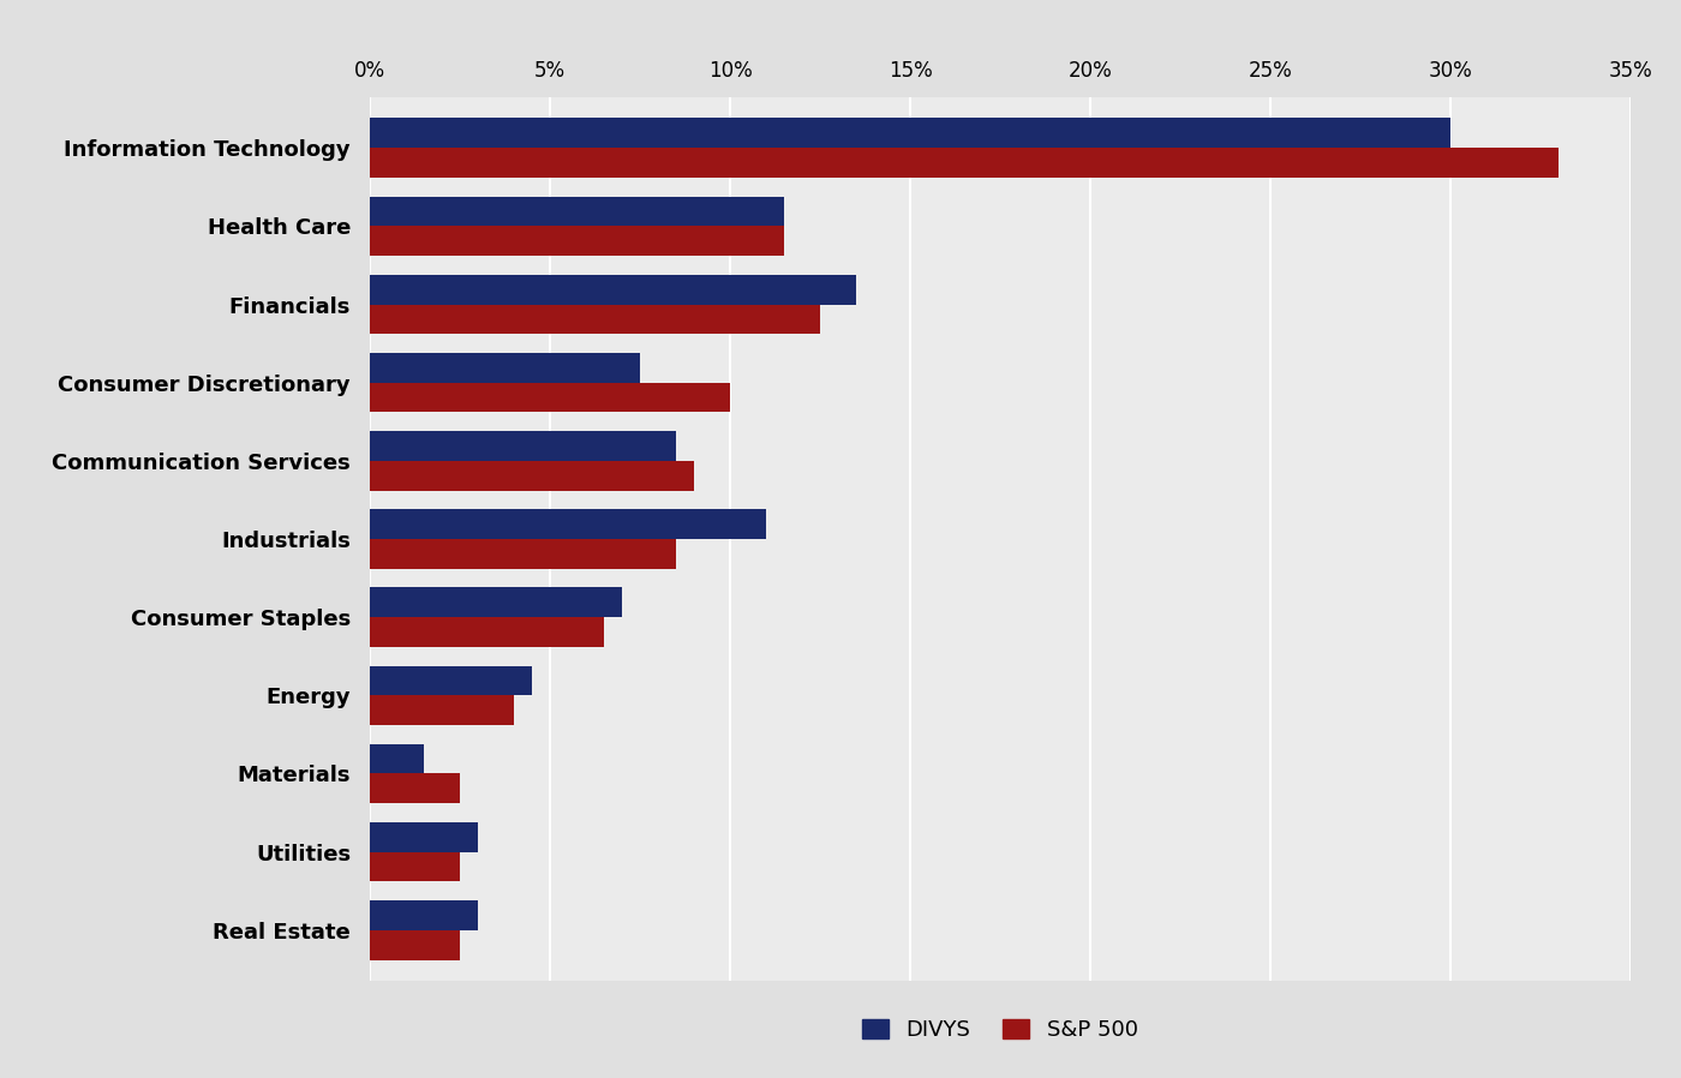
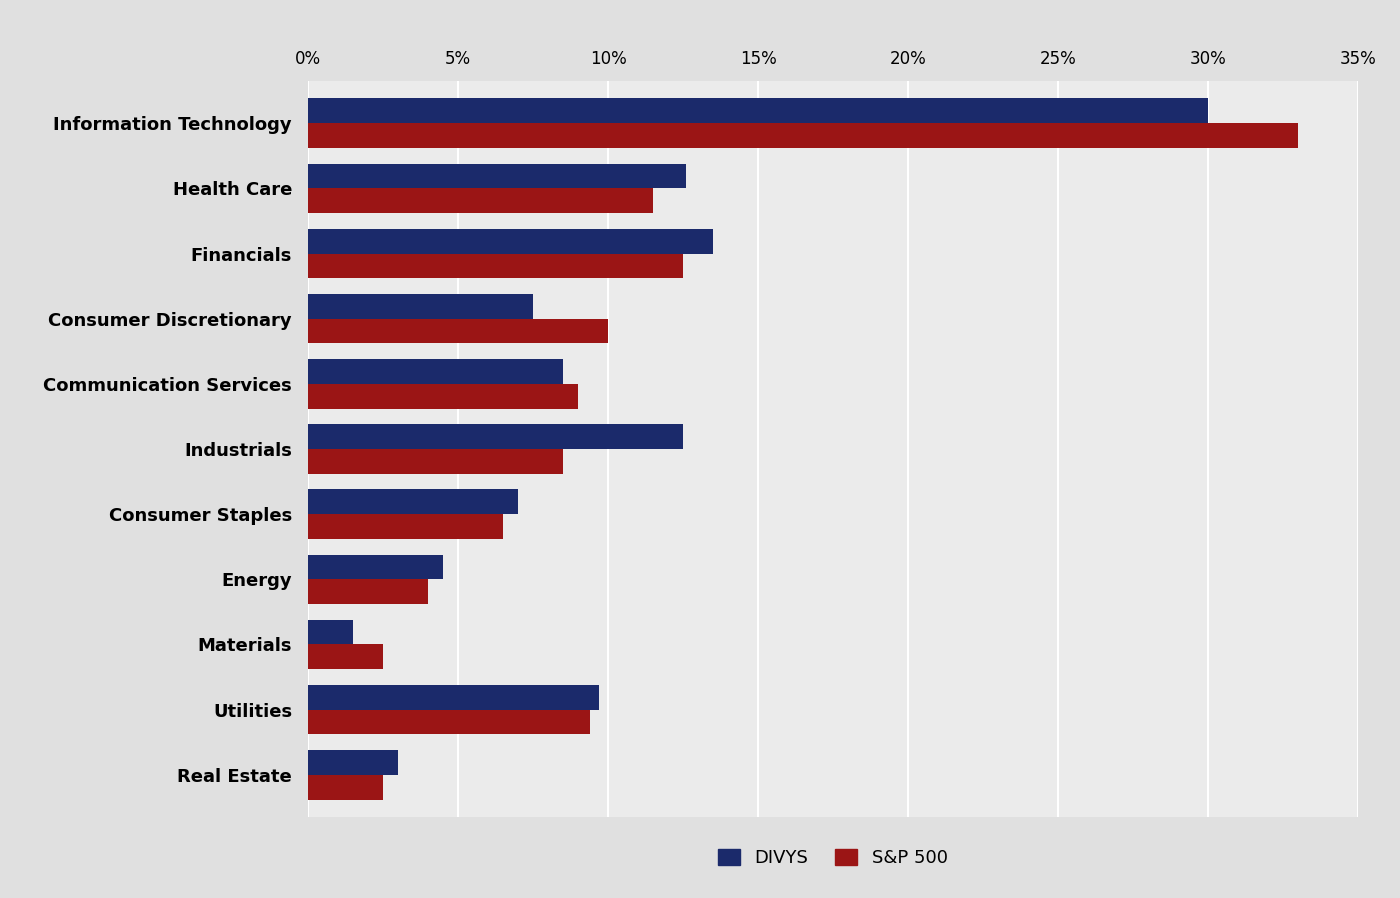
DIVYS/Health Care: 11.5% -> 12.6%
DIVYS/Industrials: 11.0% -> 12.5%
DIVYS/Utilities: 3.0% -> 9.7%
S&P 500/Utilities: 2.5% -> 9.4%
